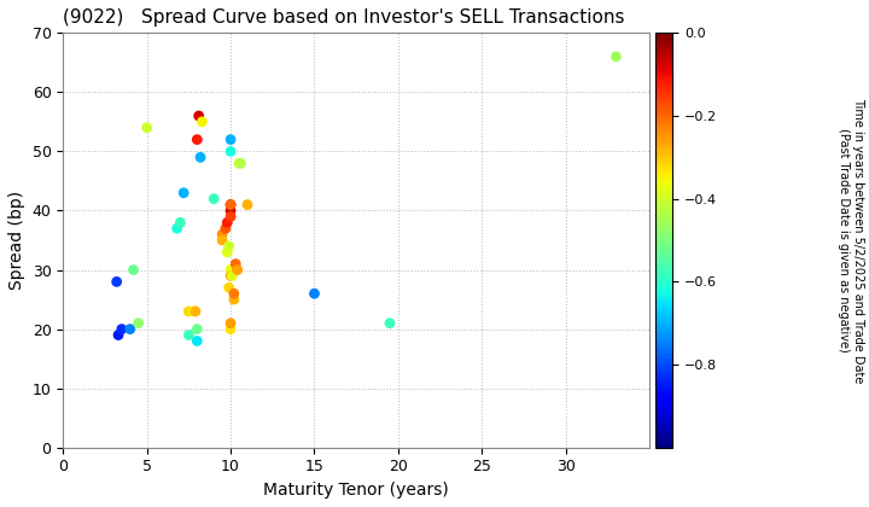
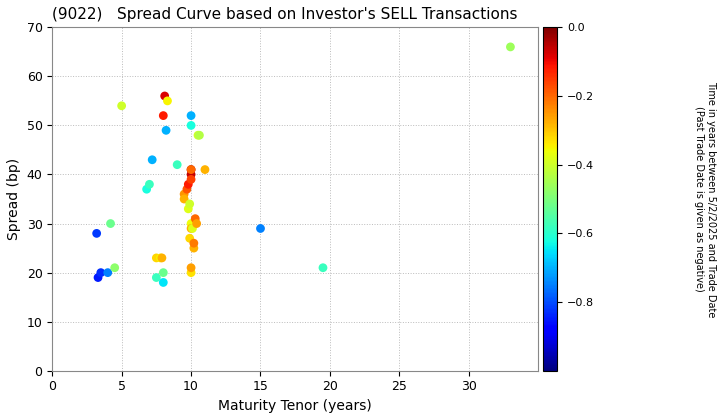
15: 26 -> 29
